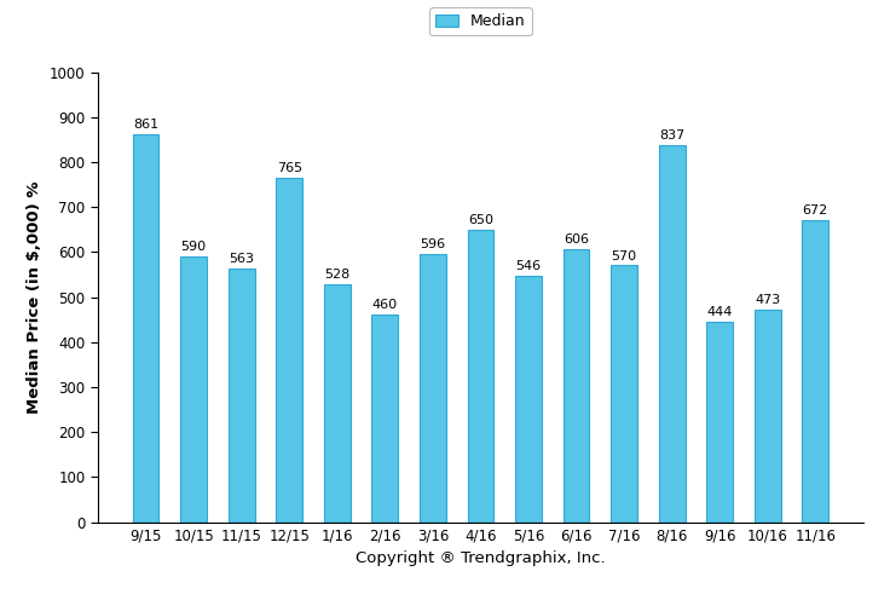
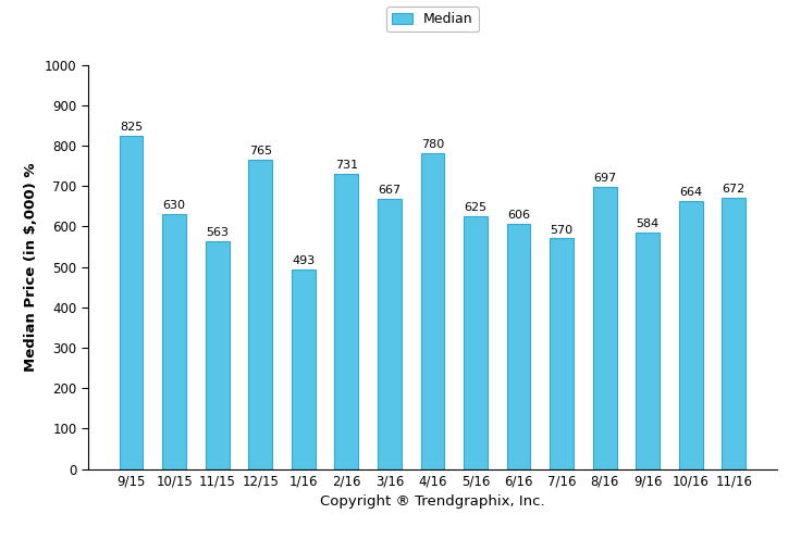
9/15: 861 -> 825
10/15: 590 -> 630
1/16: 528 -> 493
2/16: 460 -> 731
3/16: 596 -> 667
4/16: 650 -> 780
5/16: 546 -> 625
8/16: 837 -> 697
9/16: 444 -> 584
10/16: 473 -> 664
